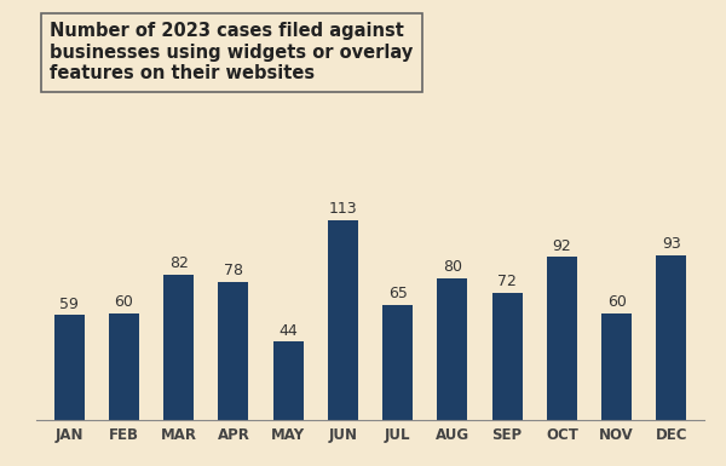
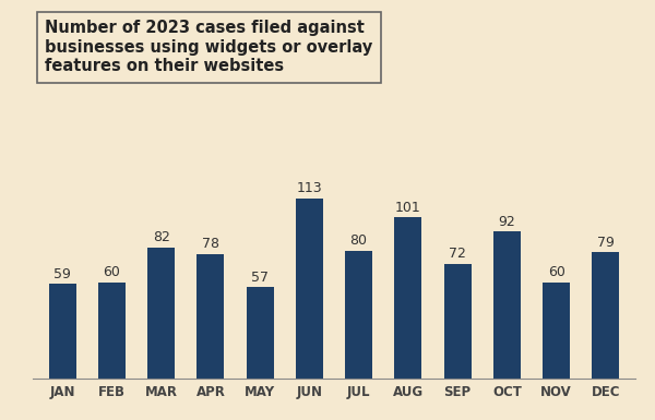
MAY: 44 -> 57
JUL: 65 -> 80
AUG: 80 -> 101
DEC: 93 -> 79
